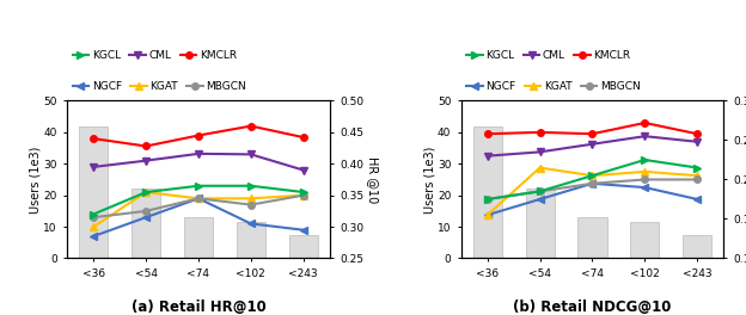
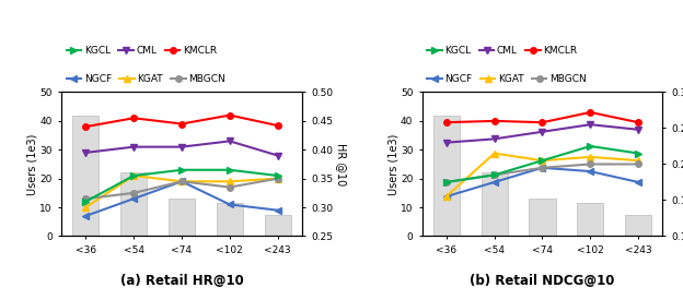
(a) Retail HR@10/KGCL/<36: 0.320 -> 0.310
(a) Retail HR@10/KMCLR/<54: 0.428 -> 0.455
(a) Retail HR@10/CML/<74: 0.416 -> 0.405
